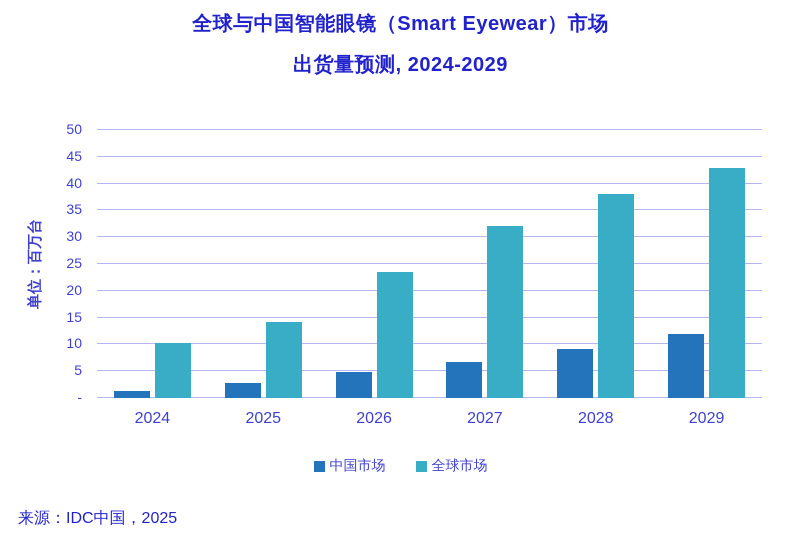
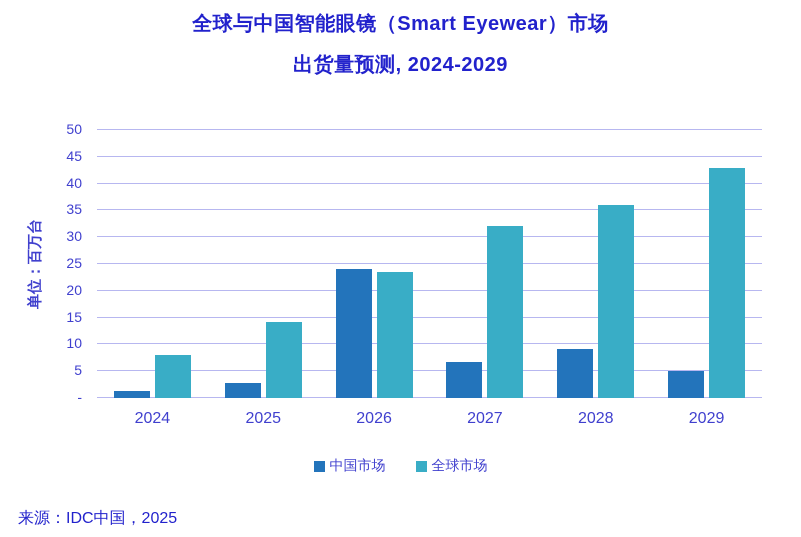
全球市场/2024: 10 -> 8
中国市场/2026: 5 -> 24
全球市场/2028: 38 -> 36
中国市场/2029: 12 -> 5
